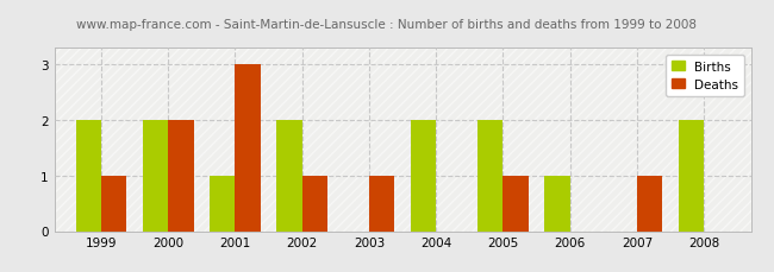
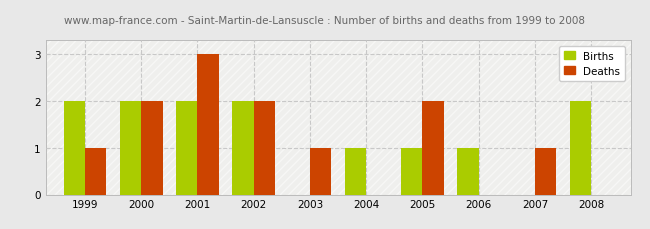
Births/2001: 1 -> 2
Deaths/2002: 1 -> 2
Births/2004: 2 -> 1
Births/2005: 2 -> 1
Deaths/2005: 1 -> 2
